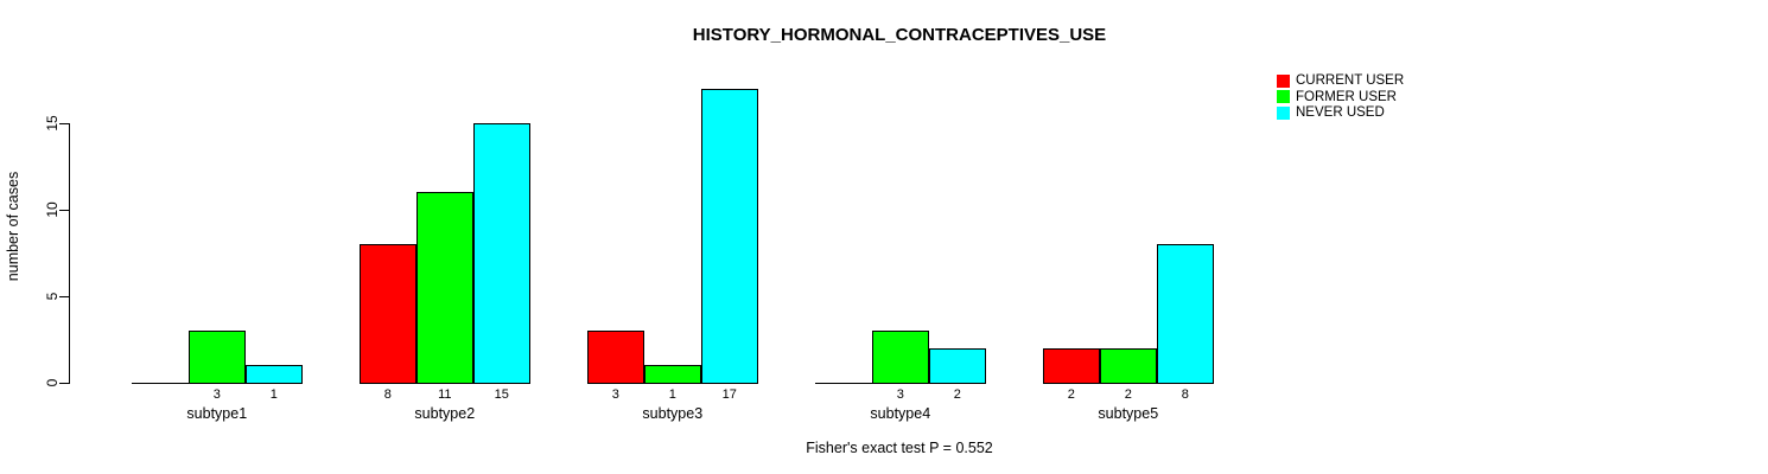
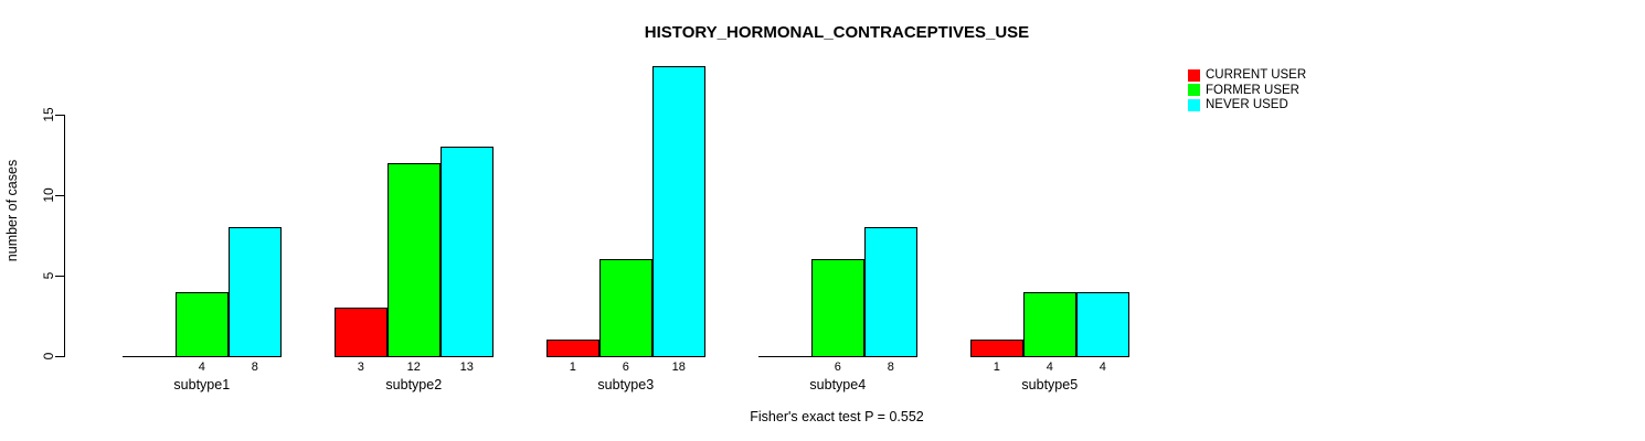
FORMER USER/subtype1: 3 -> 4
NEVER USED/subtype1: 1 -> 8
CURRENT USER/subtype2: 8 -> 3
FORMER USER/subtype2: 11 -> 12
NEVER USED/subtype2: 15 -> 13
CURRENT USER/subtype3: 3 -> 1
FORMER USER/subtype3: 1 -> 6
NEVER USED/subtype3: 17 -> 18
FORMER USER/subtype4: 3 -> 6
NEVER USED/subtype4: 2 -> 8
CURRENT USER/subtype5: 2 -> 1
FORMER USER/subtype5: 2 -> 4
NEVER USED/subtype5: 8 -> 4
